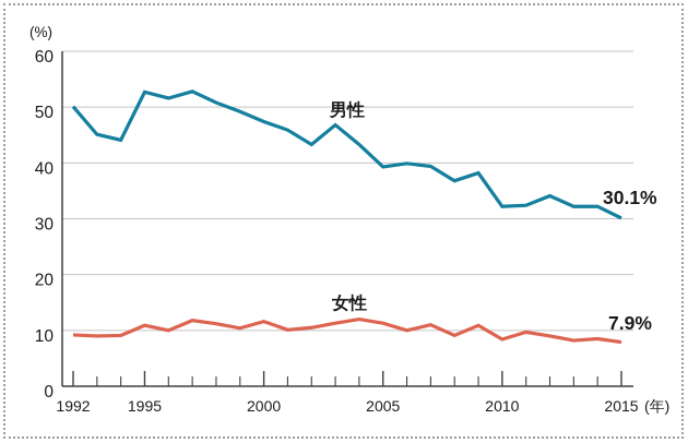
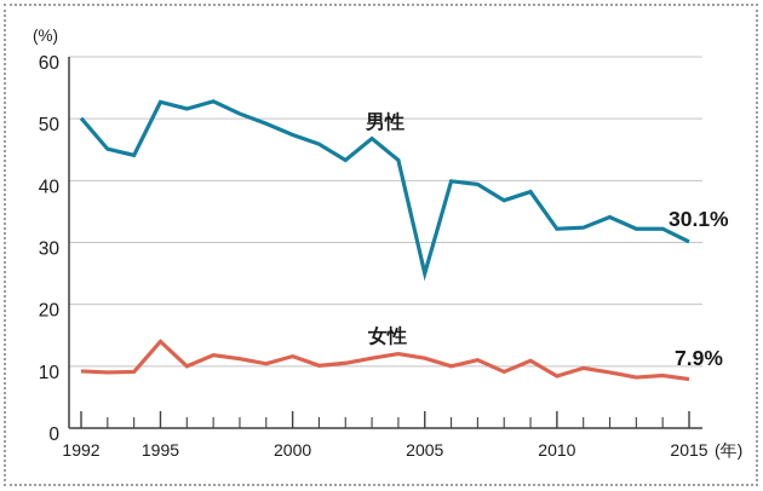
女性/1995: 11 -> 14
男性/2005: 39 -> 25
